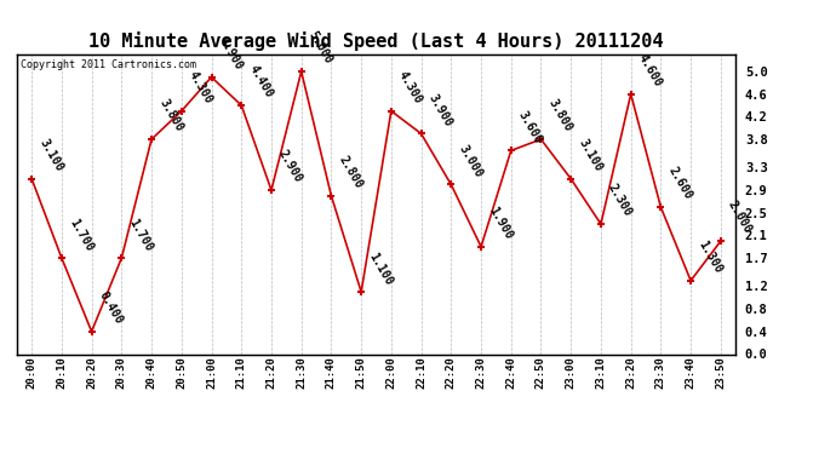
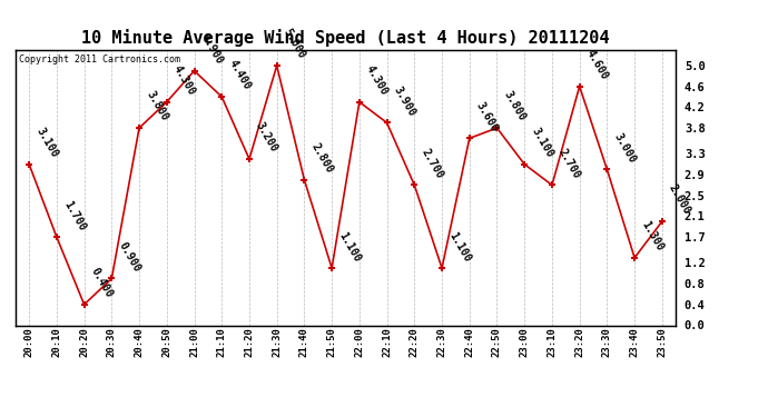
20:30: 1.700 -> 0.900
21:20: 2.900 -> 3.200
22:20: 3.000 -> 2.700
22:30: 1.900 -> 1.100
23:10: 2.300 -> 2.700
23:30: 2.600 -> 3.000
